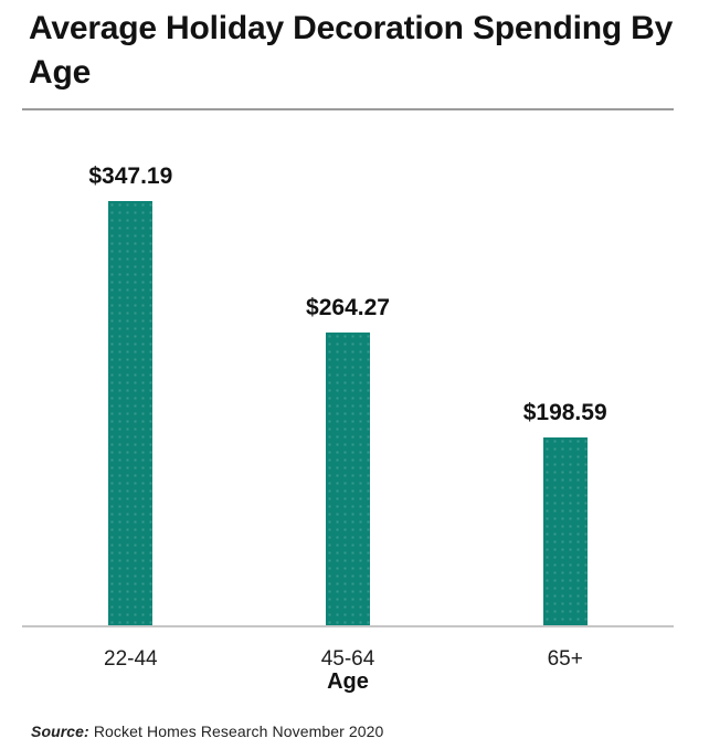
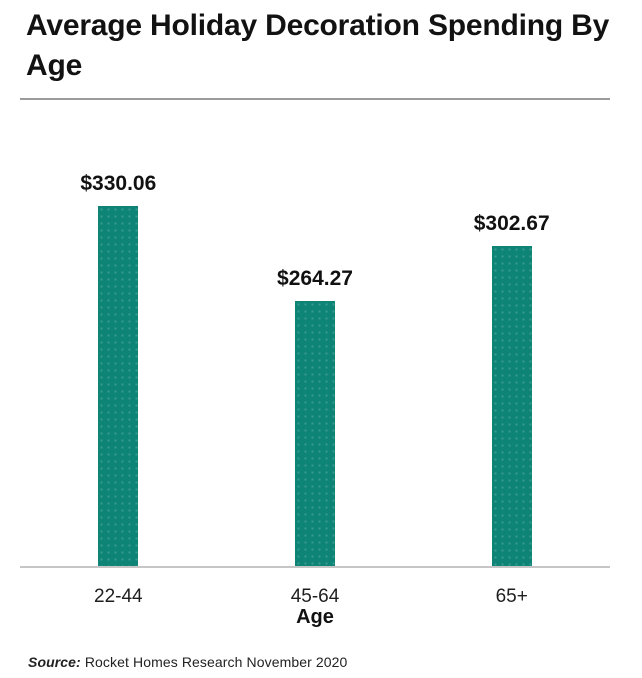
22-44: $347.19 -> $330.06
65+: $198.59 -> $302.67
